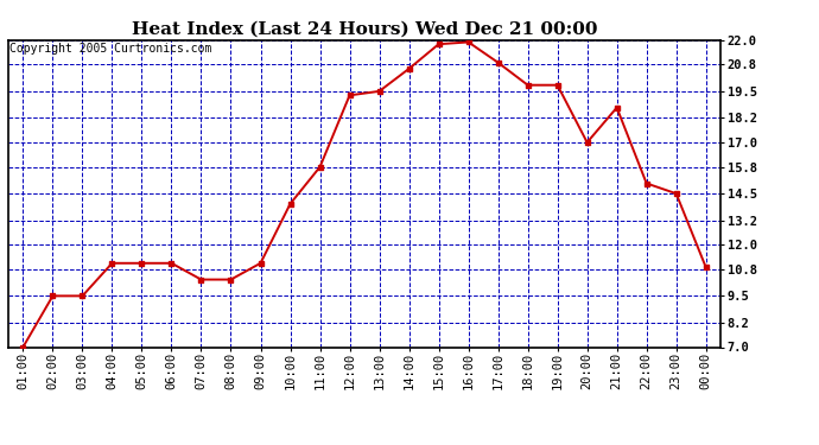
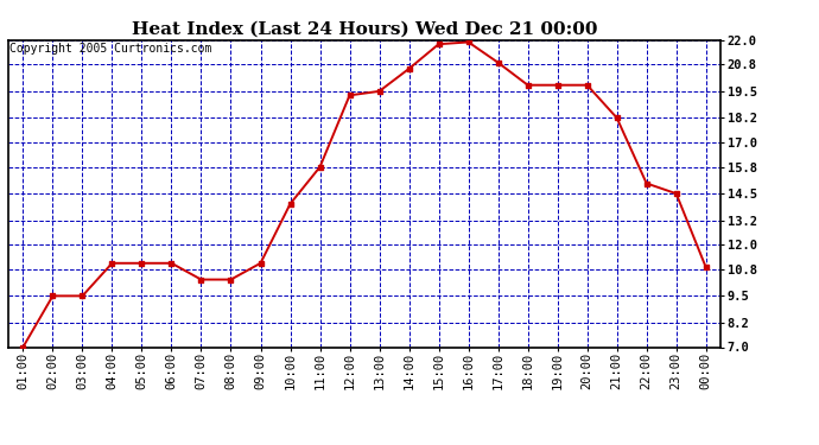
20:00: 17.0 -> 19.8
21:00: 18.7 -> 18.2
